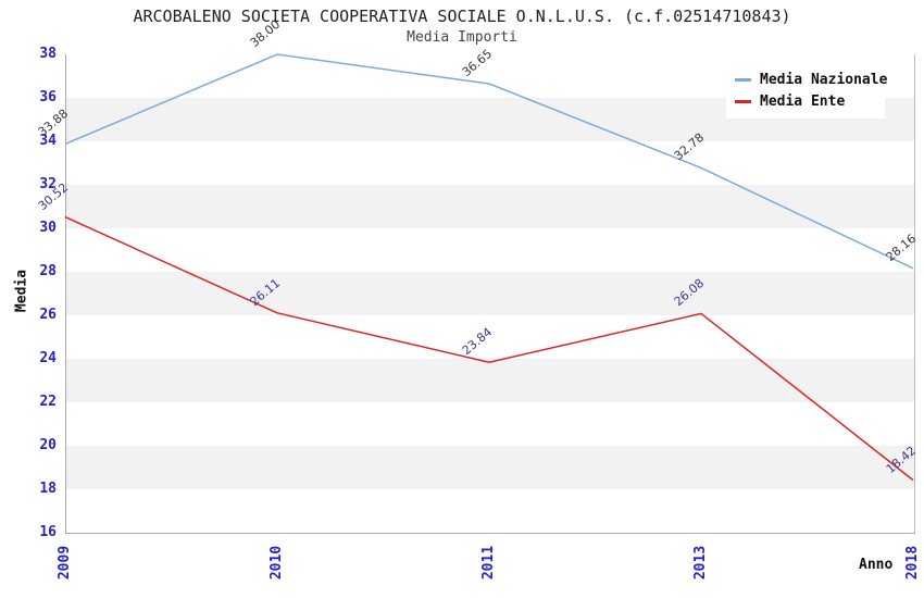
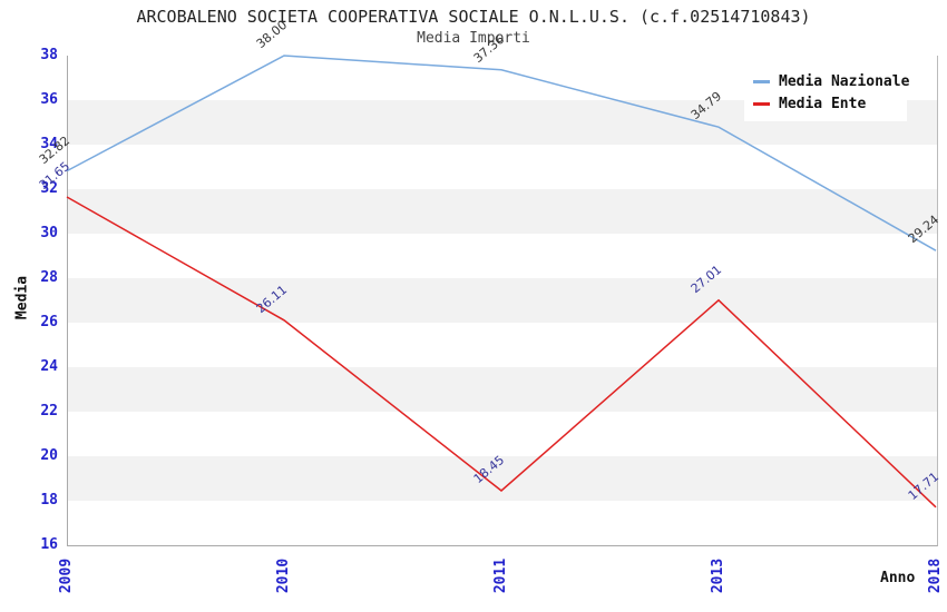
Media Nazionale/2009: 33.88 -> 32.82
Media Ente/2009: 30.52 -> 31.65
Media Nazionale/2011: 36.65 -> 37.36
Media Ente/2011: 23.84 -> 18.45
Media Nazionale/2013: 32.78 -> 34.79
Media Ente/2013: 26.08 -> 27.01
Media Nazionale/2018: 28.16 -> 29.24
Media Ente/2018: 18.42 -> 17.71
